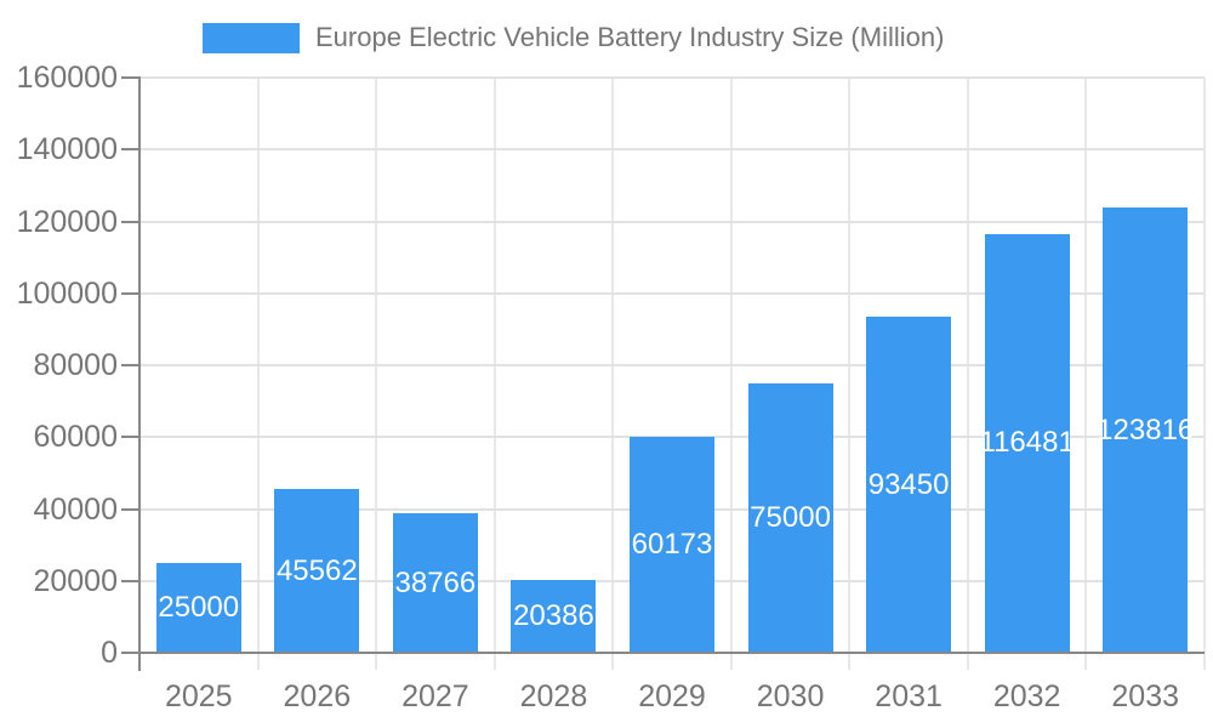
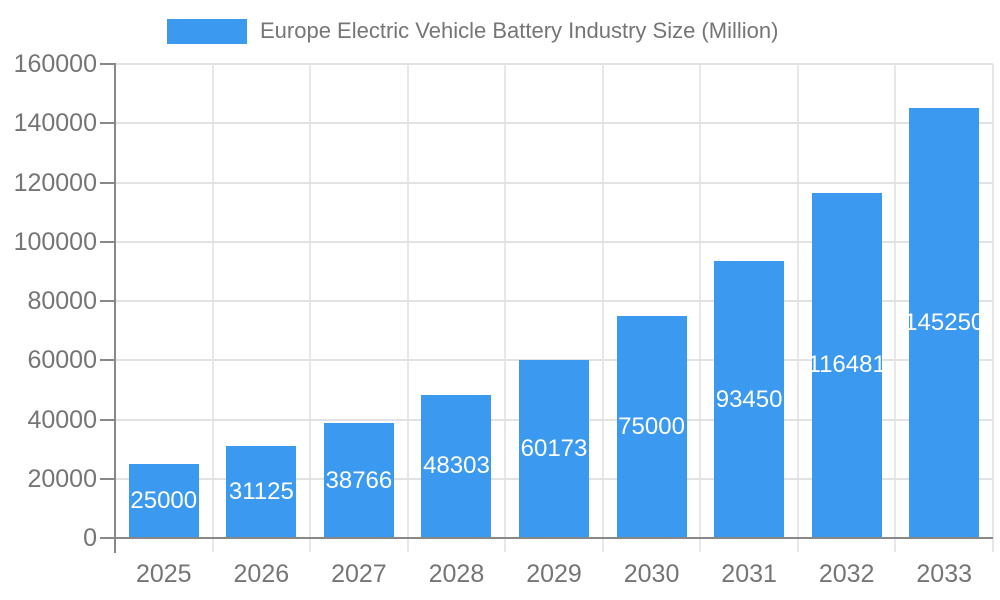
2026: 45562 -> 31125
2028: 20386 -> 48303
2033: 123816 -> 145250
